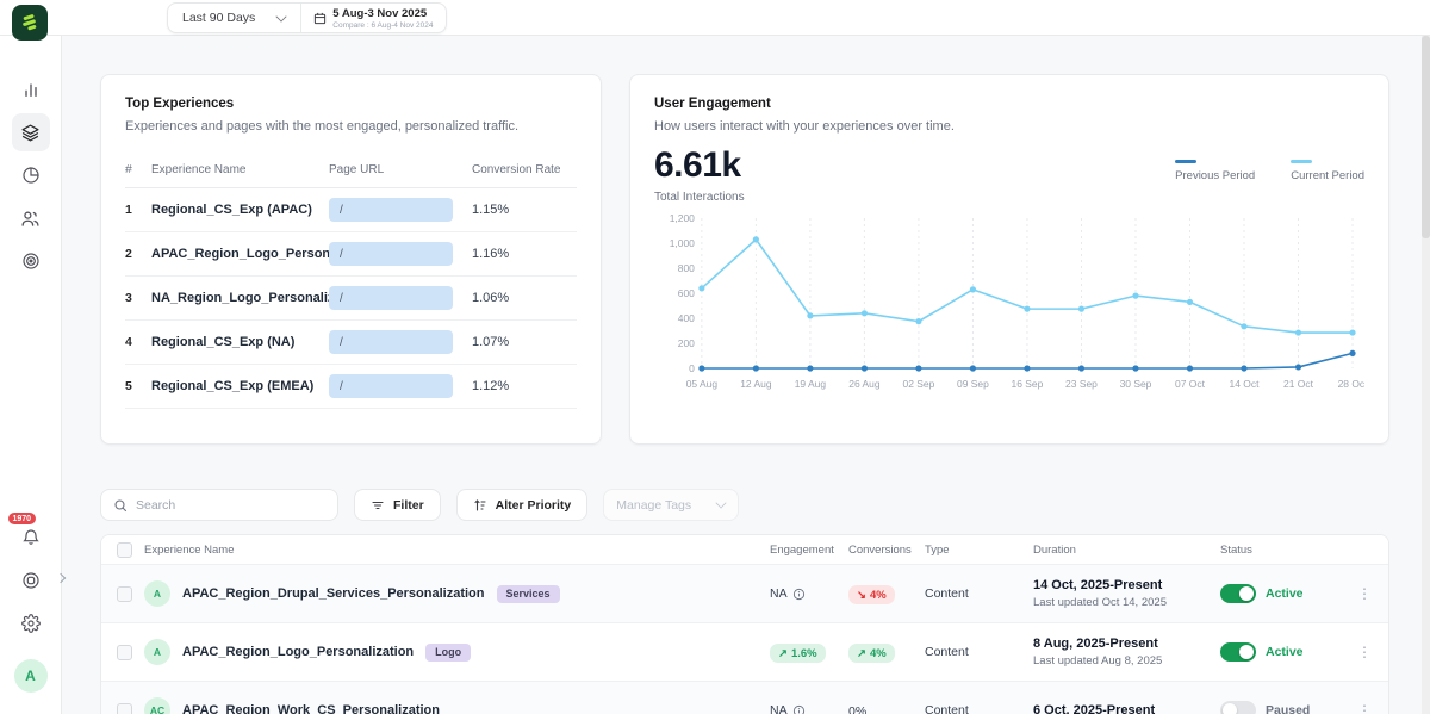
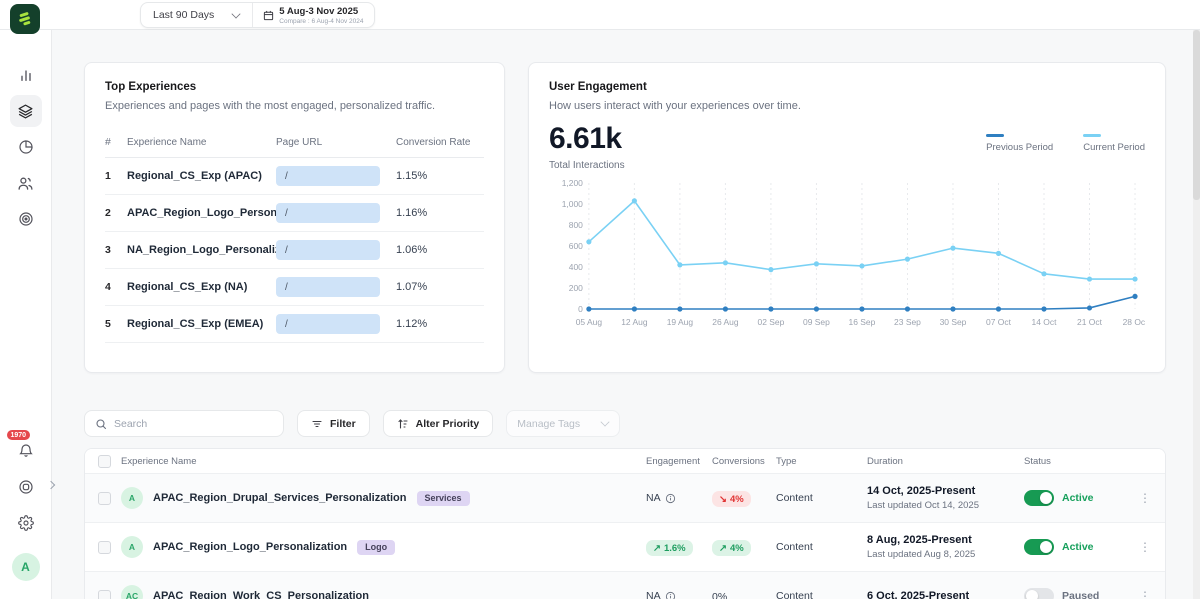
Current Period/09 Sep: 630 -> 430
Current Period/16 Sep: 480 -> 410
